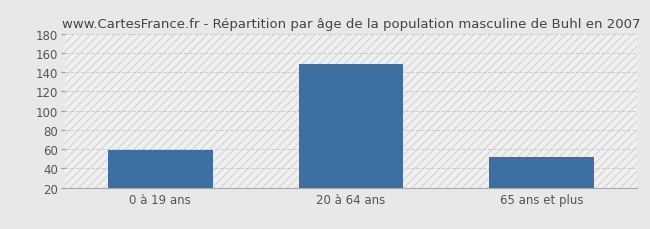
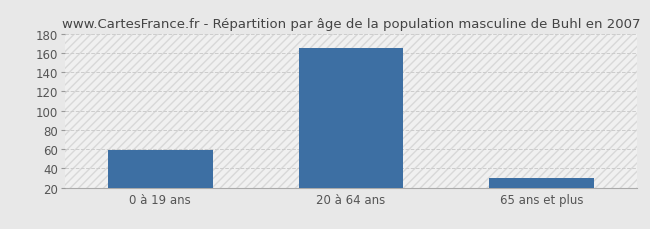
20 à 64 ans: 148 -> 165
65 ans et plus: 52 -> 30
